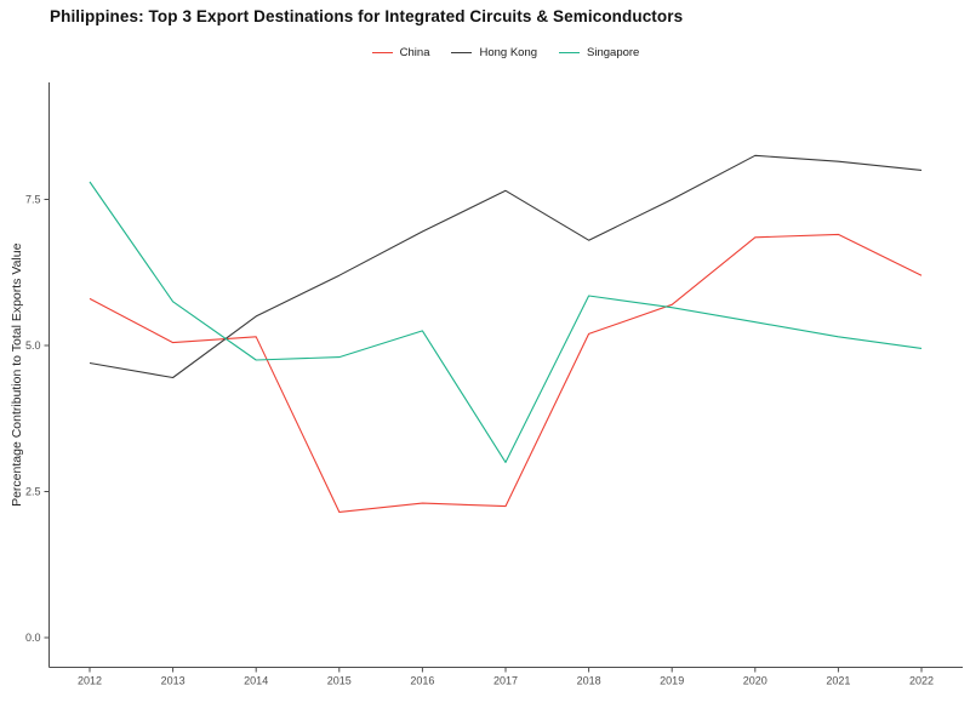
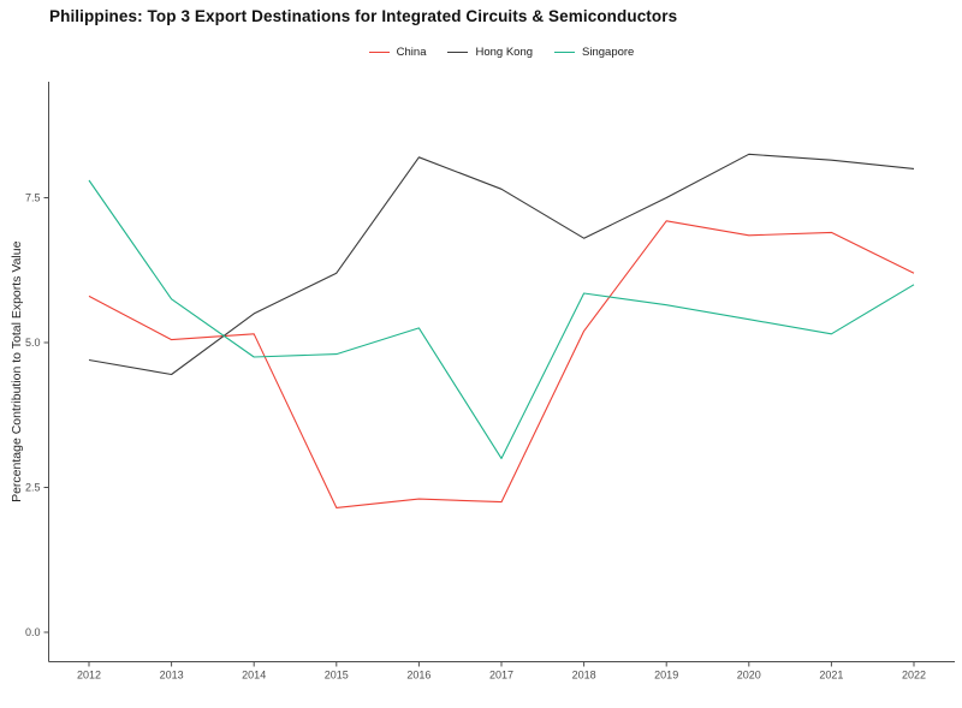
Hong Kong/2016: 7.0 -> 8.2
China/2019: 5.7 -> 7.1
Singapore/2022: 5.0 -> 6.0
